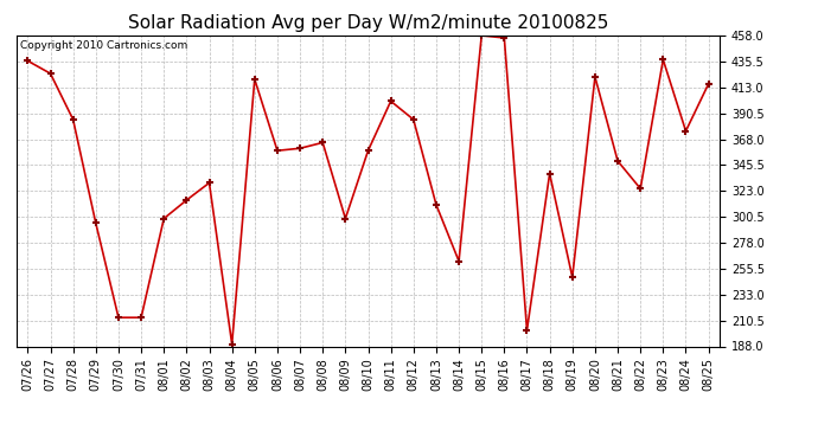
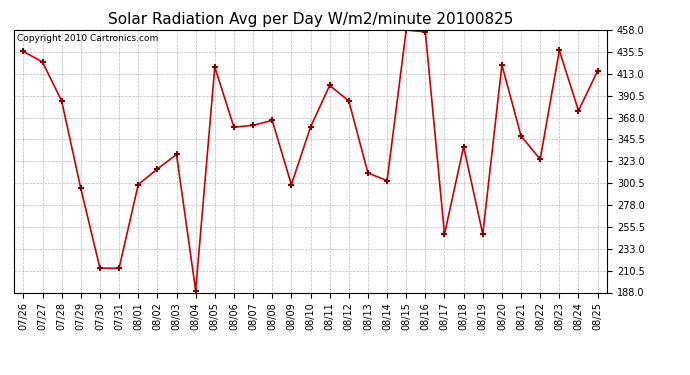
08/14: 262 -> 303
08/17: 202 -> 248
